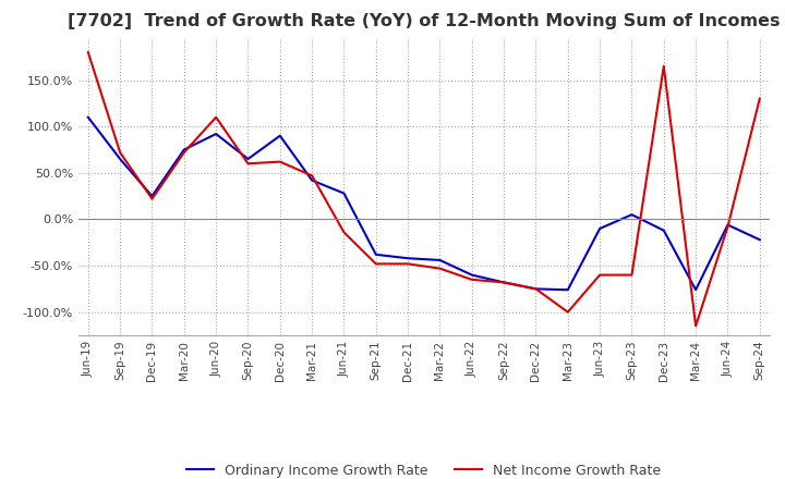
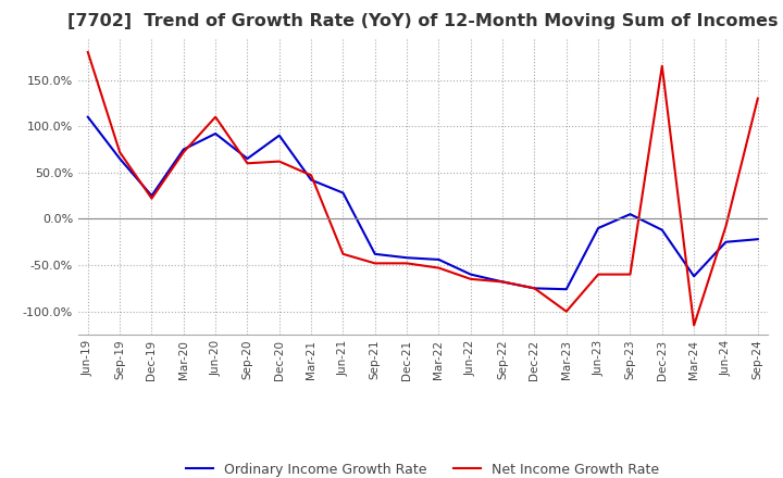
Net Income Growth Rate/Jun-21: -14% -> -38%
Ordinary Income Growth Rate/Mar-24: -76% -> -62%
Ordinary Income Growth Rate/Jun-24: -6% -> -25%
